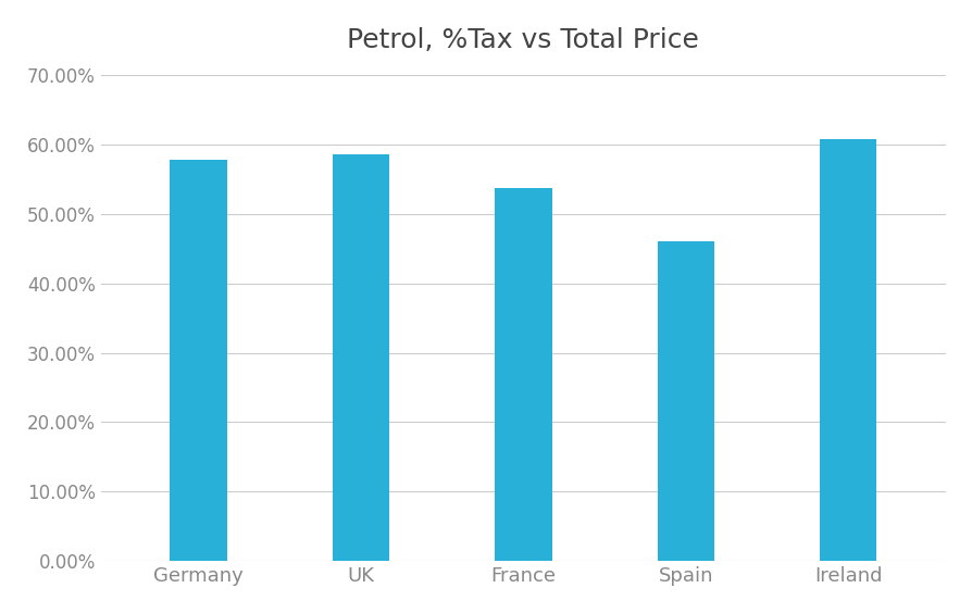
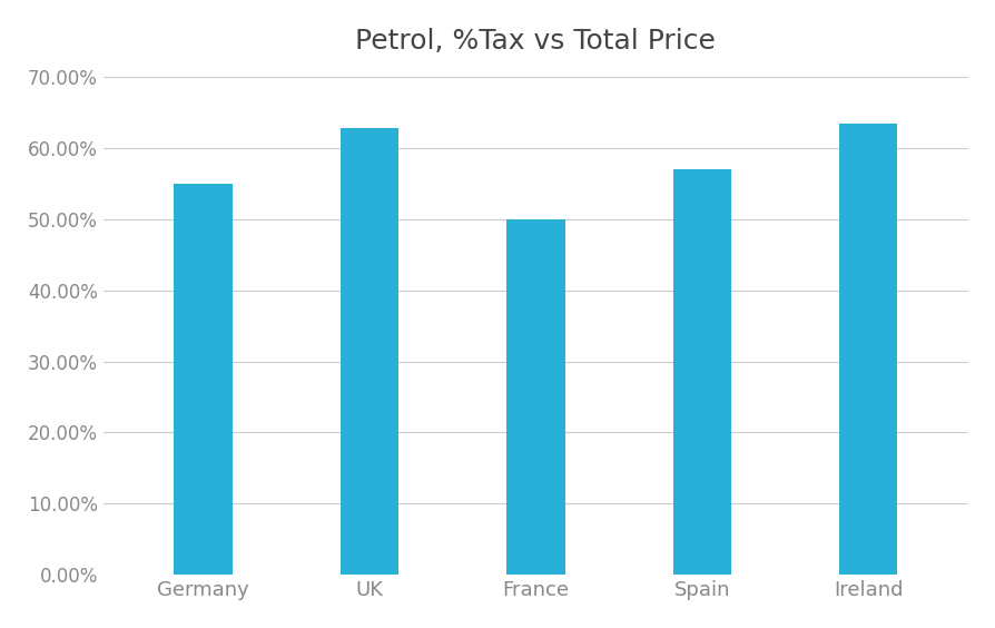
Germany: 57.8% -> 55.0%
UK: 58.5% -> 62.8%
France: 53.7% -> 50.0%
Spain: 46.0% -> 57.0%
Ireland: 60.8% -> 63.4%
